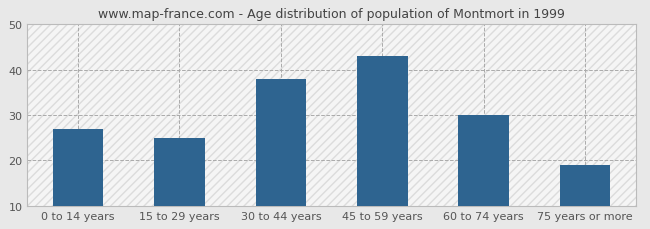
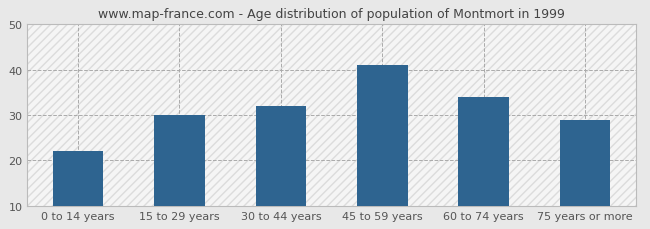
0 to 14 years: 27 -> 22
15 to 29 years: 25 -> 30
30 to 44 years: 38 -> 32
45 to 59 years: 43 -> 41
60 to 74 years: 30 -> 34
75 years or more: 19 -> 29
